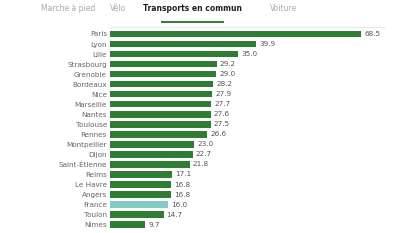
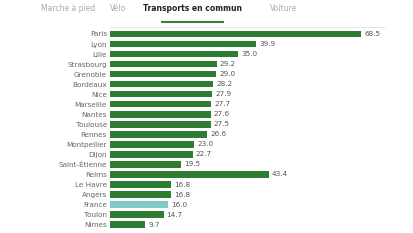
Saint-Étienne: 21.8 -> 19.5
Reims: 17.1 -> 43.4
